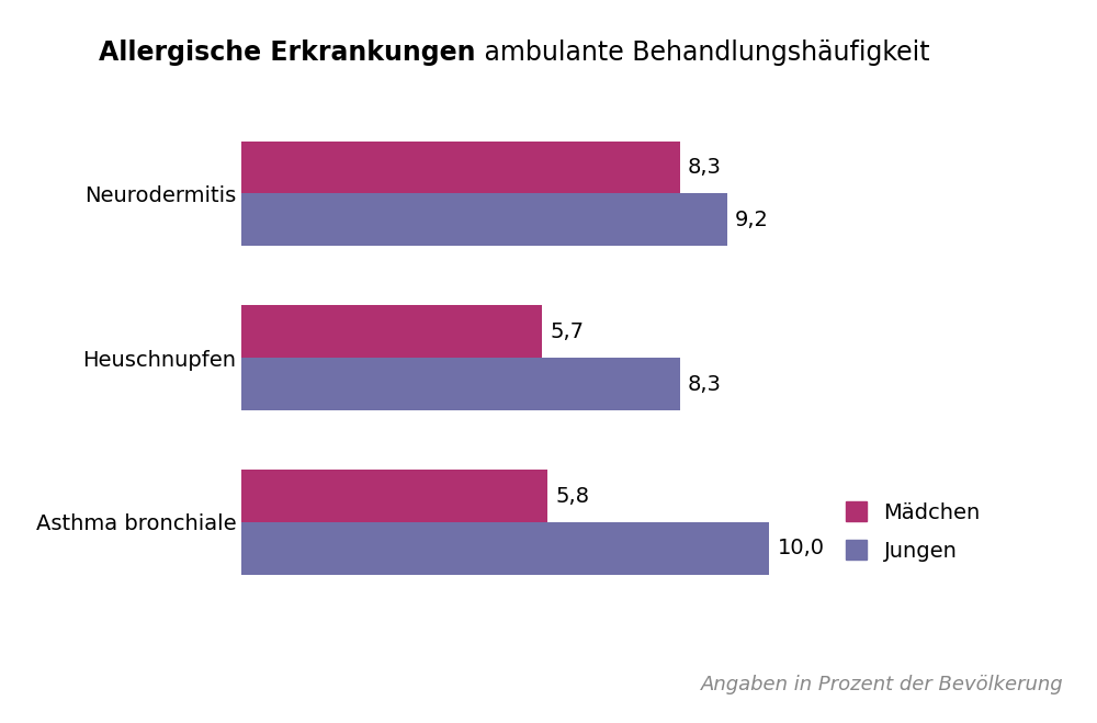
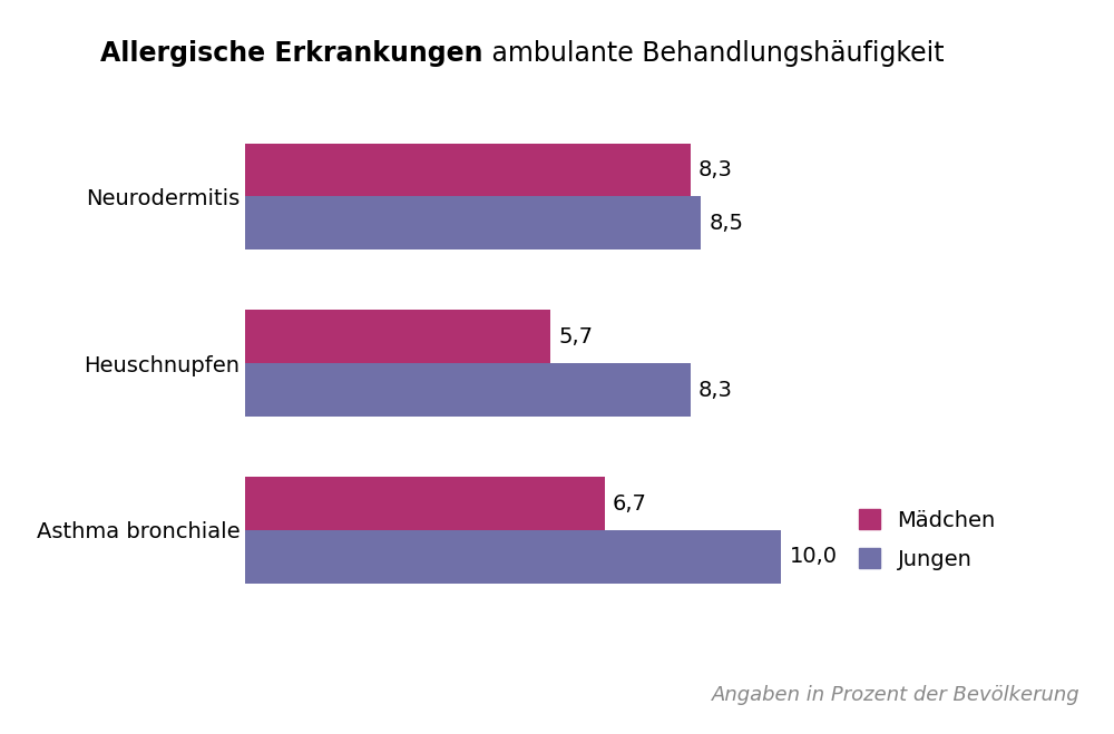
Jungen/Neurodermitis: 9,2 -> 8,5
Mädchen/Asthma bronchiale: 5,8 -> 6,7
